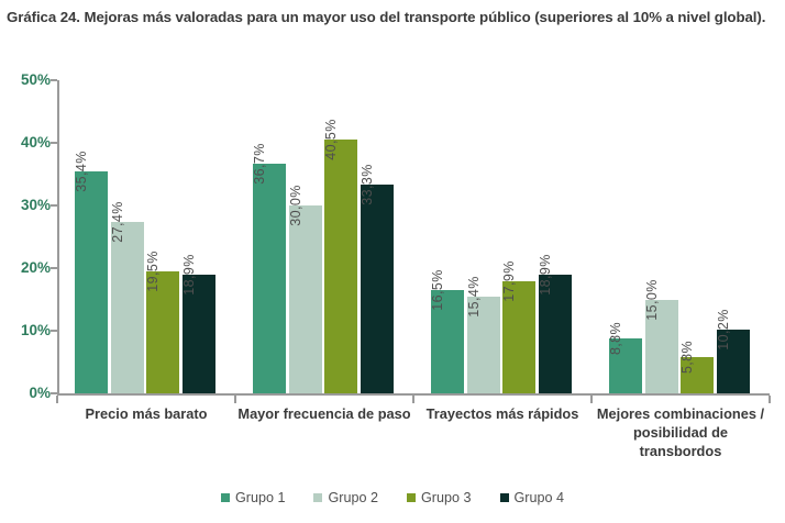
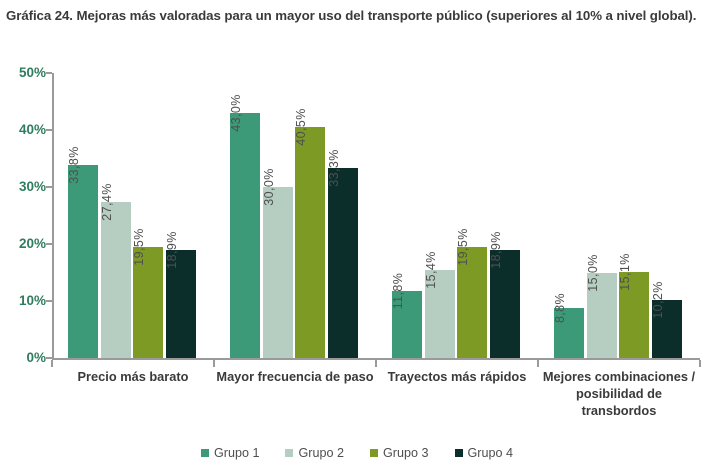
Grupo 1/Precio más barato: 35,4% -> 33,8%
Grupo 1/Mayor frecuencia de paso: 36,7% -> 43,0%
Grupo 1/Trayectos más rápidos: 16,5% -> 11,8%
Grupo 3/Trayectos más rápidos: 17,9% -> 19,5%
Grupo 3/Mejores combinaciones / posibilidad de transbordos: 5,8% -> 15,1%
